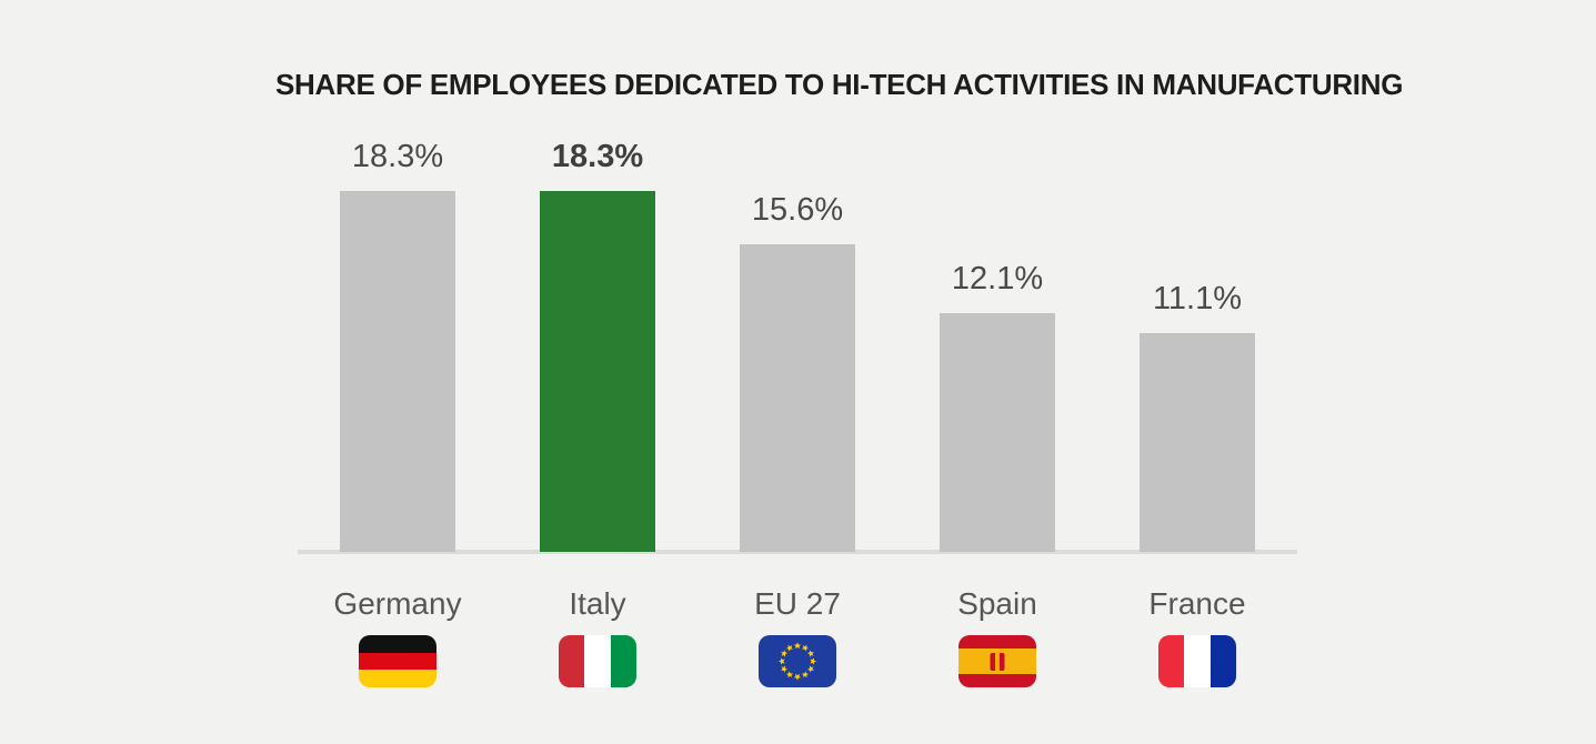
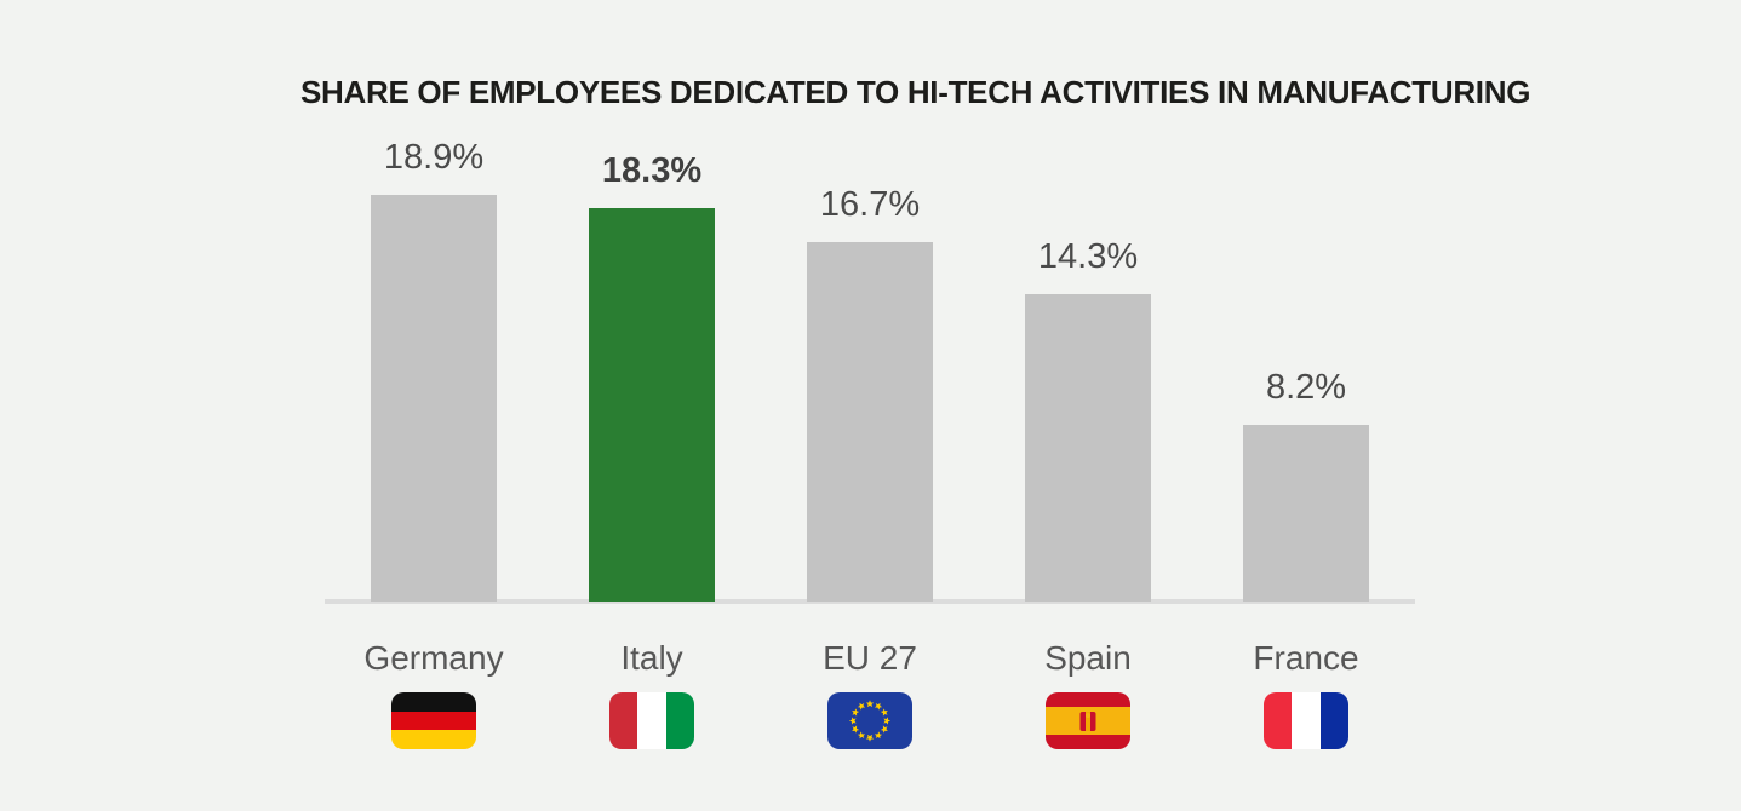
Germany: 18.3% -> 18.9%
EU 27: 15.6% -> 16.7%
Spain: 12.1% -> 14.3%
France: 11.1% -> 8.2%
